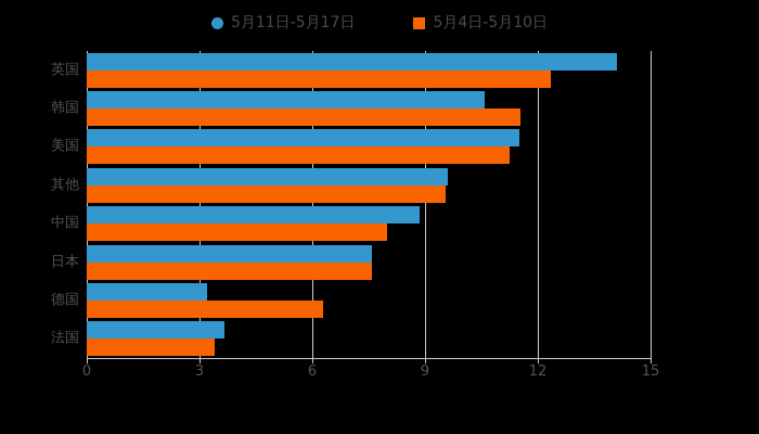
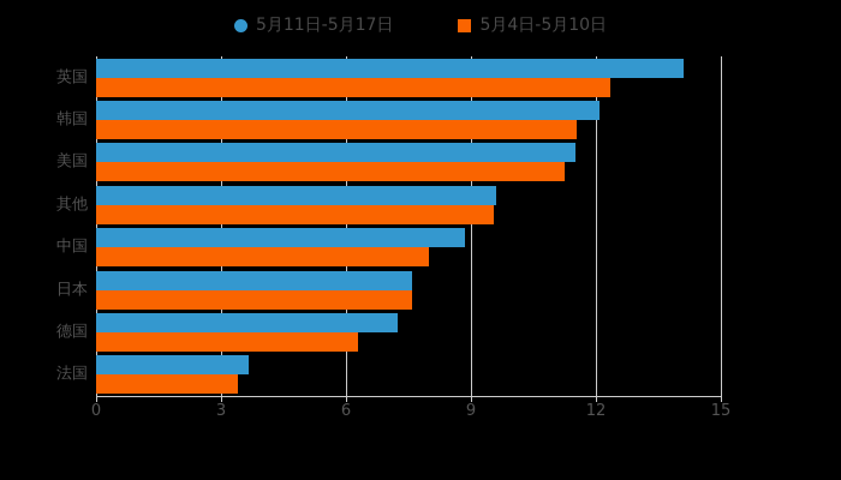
5月11日-5月17日/韩国: 10.6 -> 12.1
5月11日-5月17日/德国: 3.2 -> 7.2
